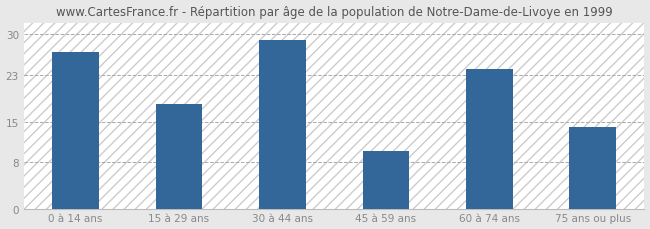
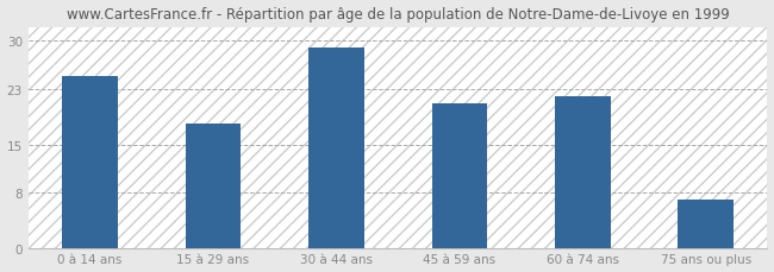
0 à 14 ans: 27 -> 25
45 à 59 ans: 10 -> 21
60 à 74 ans: 24 -> 22
75 ans ou plus: 14 -> 7
